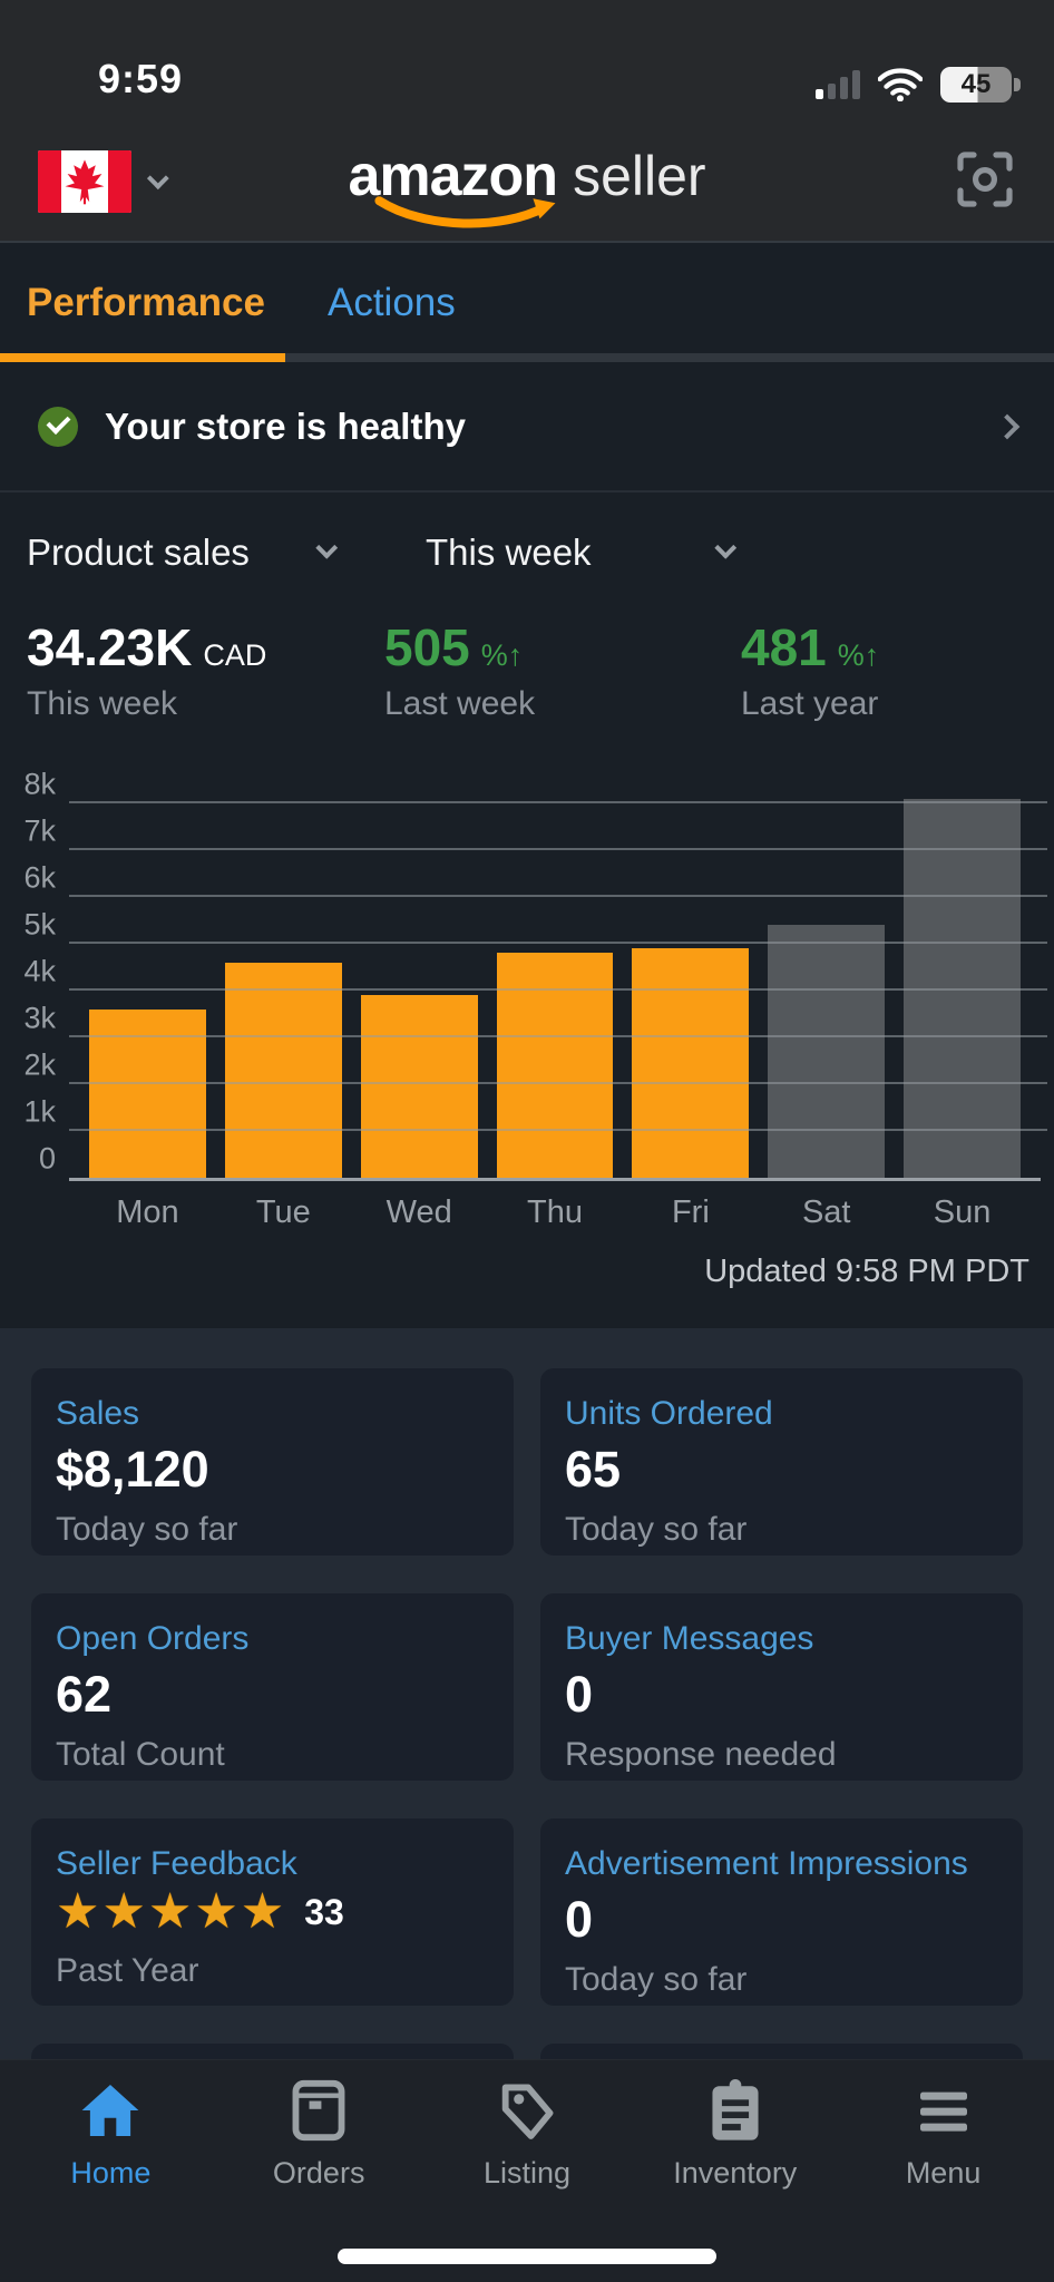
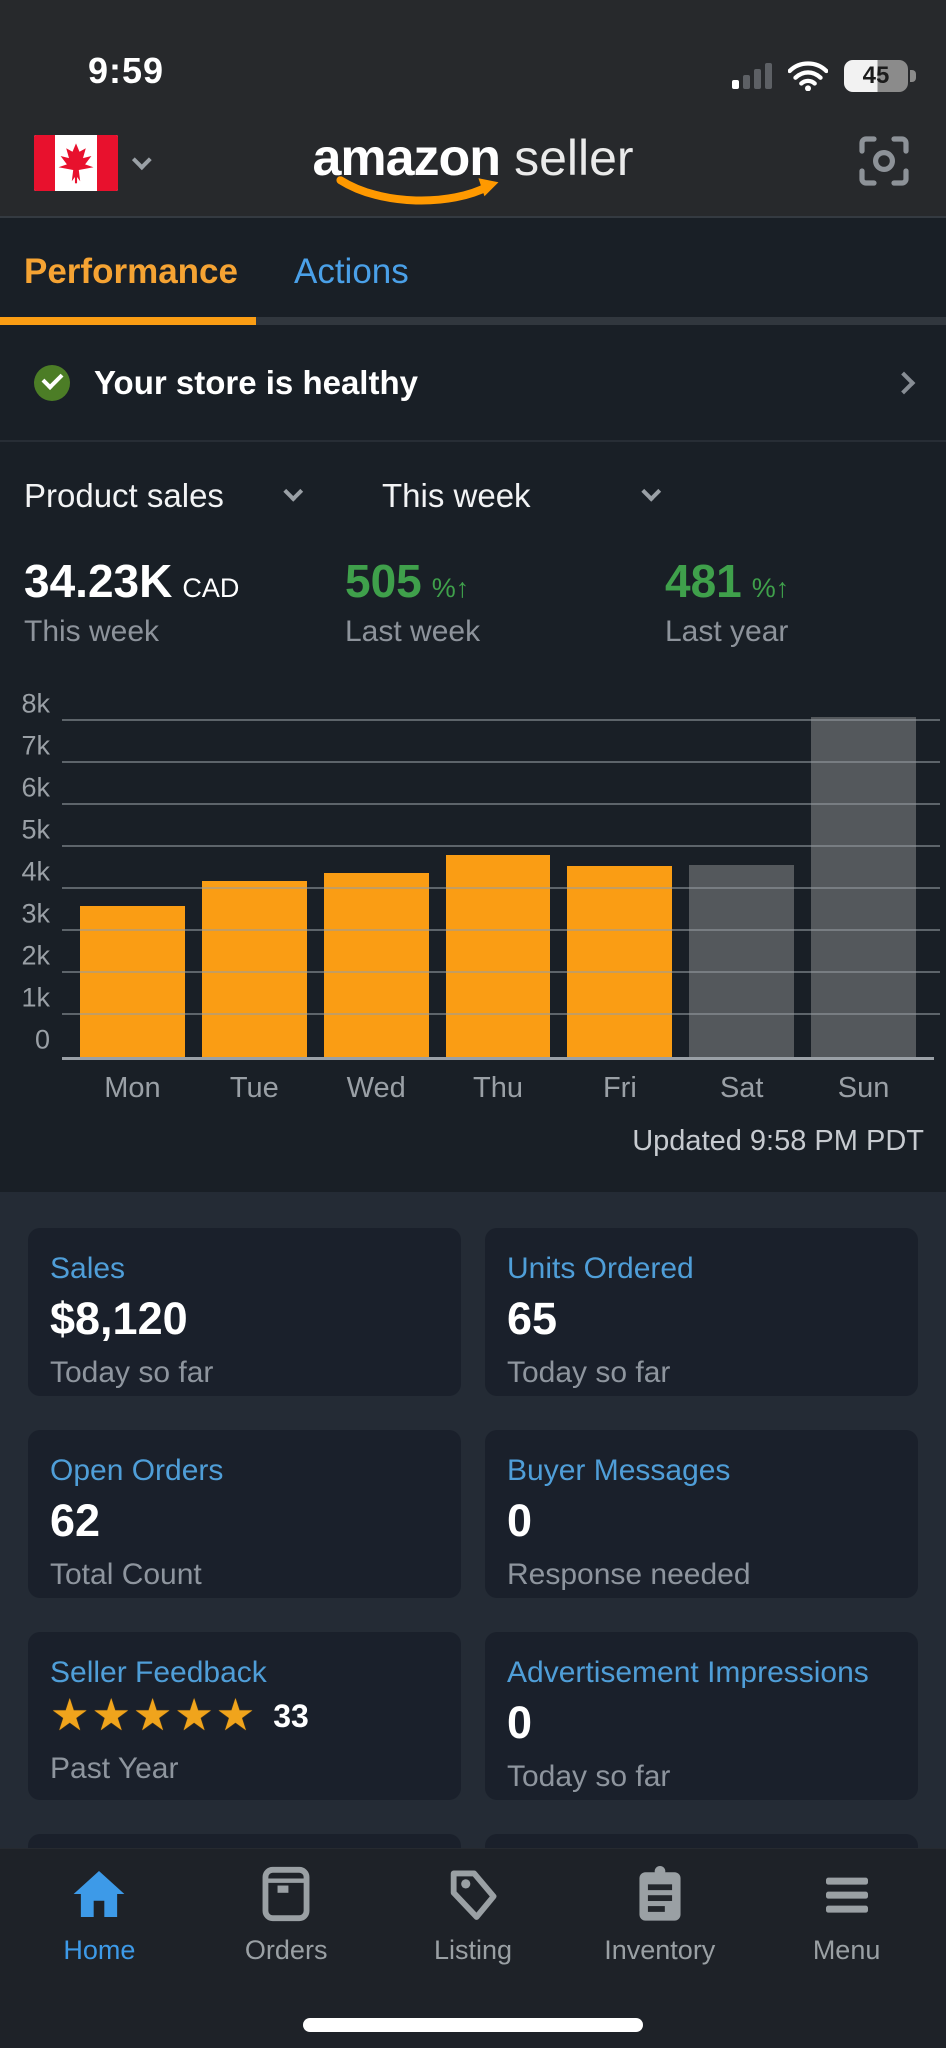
Tue: 4.6k -> 4.2k
Wed: 3.9k -> 4.4k
Fri: 4.9k -> 4.6k
Sat: 5.4k -> 4.6k
